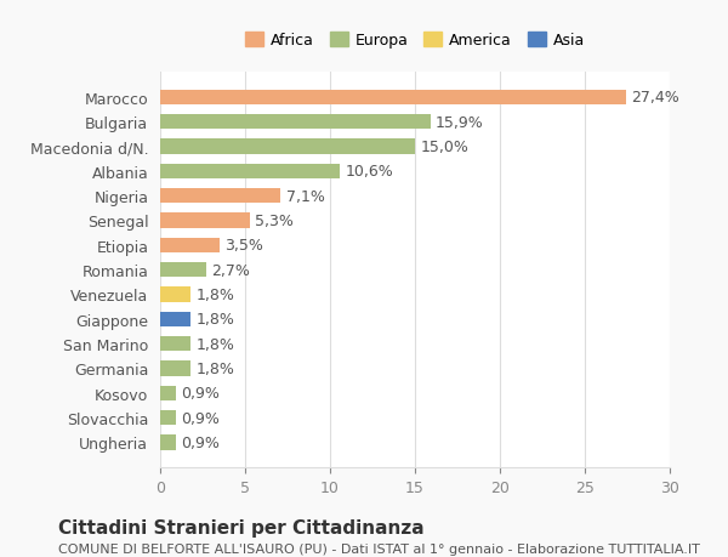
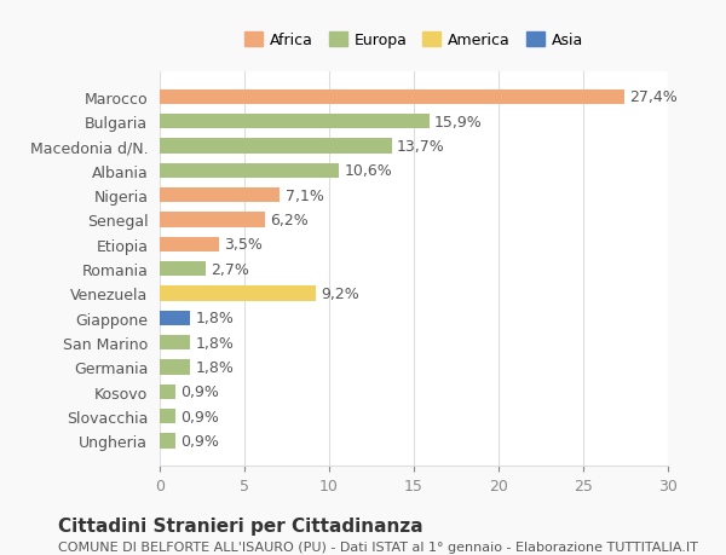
Macedonia d/N.: 15,0% -> 13,7%
Senegal: 5,3% -> 6,2%
Venezuela: 1,8% -> 9,2%
